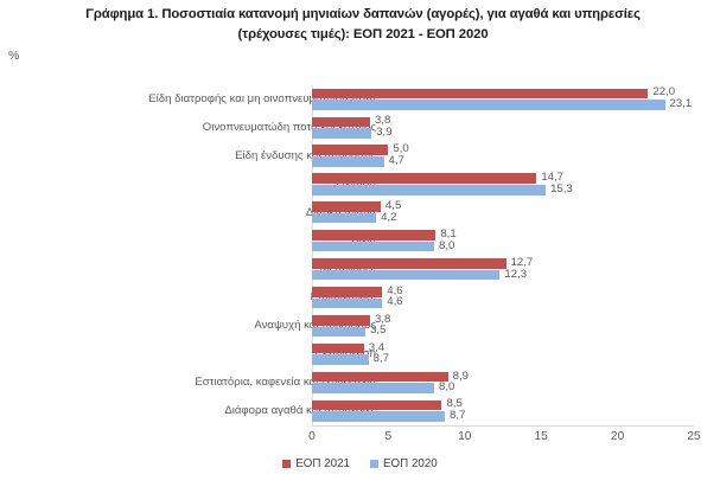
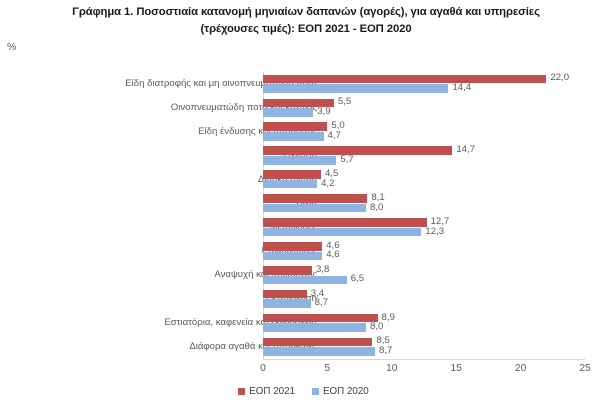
ΕΟΠ 2020/Είδη διατροφής και μη οινοπνευματώδη ποτά: 23,1 -> 14,4
ΕΟΠ 2021/Οινοπνευματώδη ποτά και καπνός: 3,8 -> 5,5
ΕΟΠ 2020/Στέγαση: 15,3 -> 5,7
ΕΟΠ 2020/Αναψυχή και πολιτισμός: 3,5 -> 6,5
